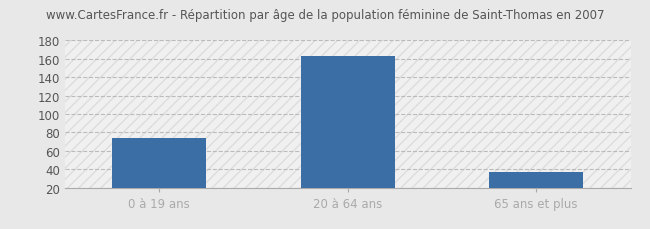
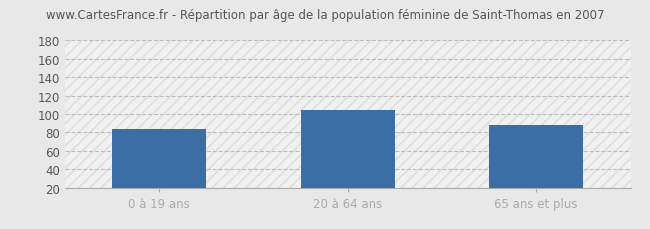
0 à 19 ans: 74 -> 84
20 à 64 ans: 163 -> 104
65 ans et plus: 37 -> 88
